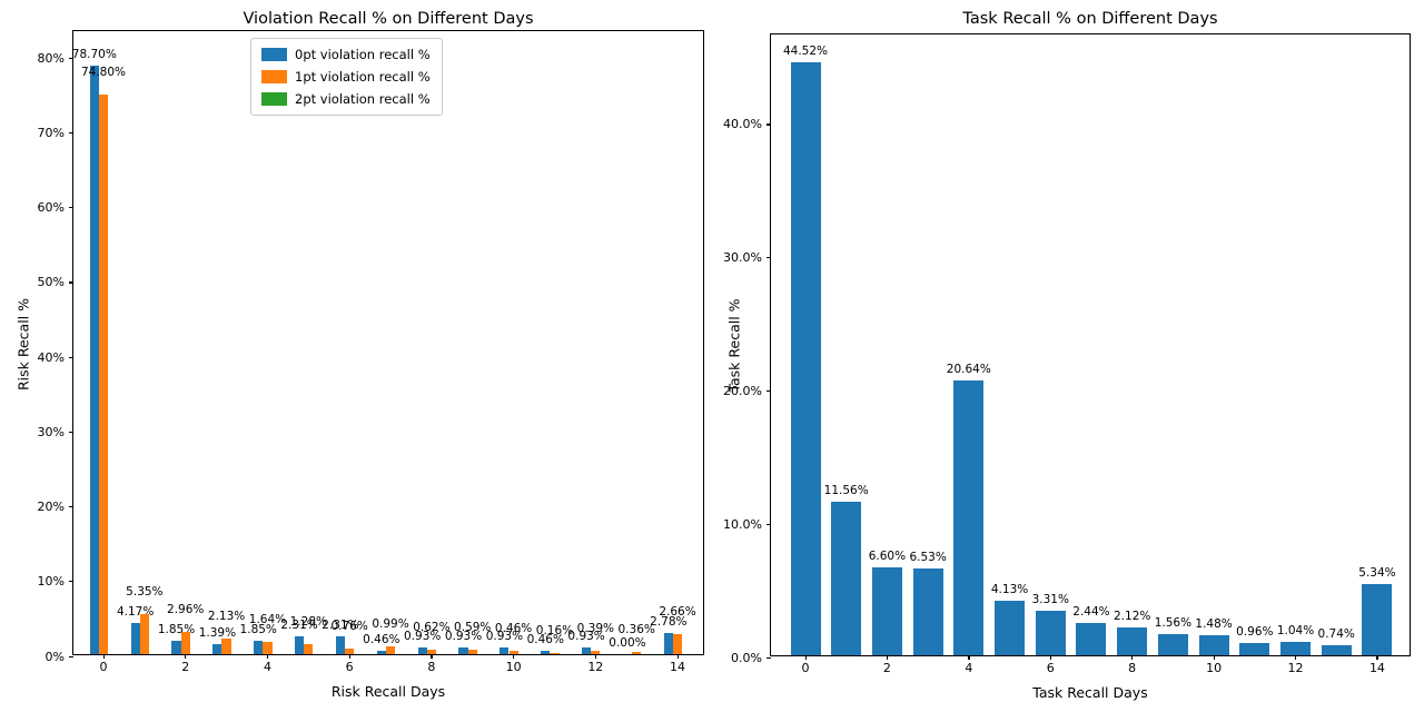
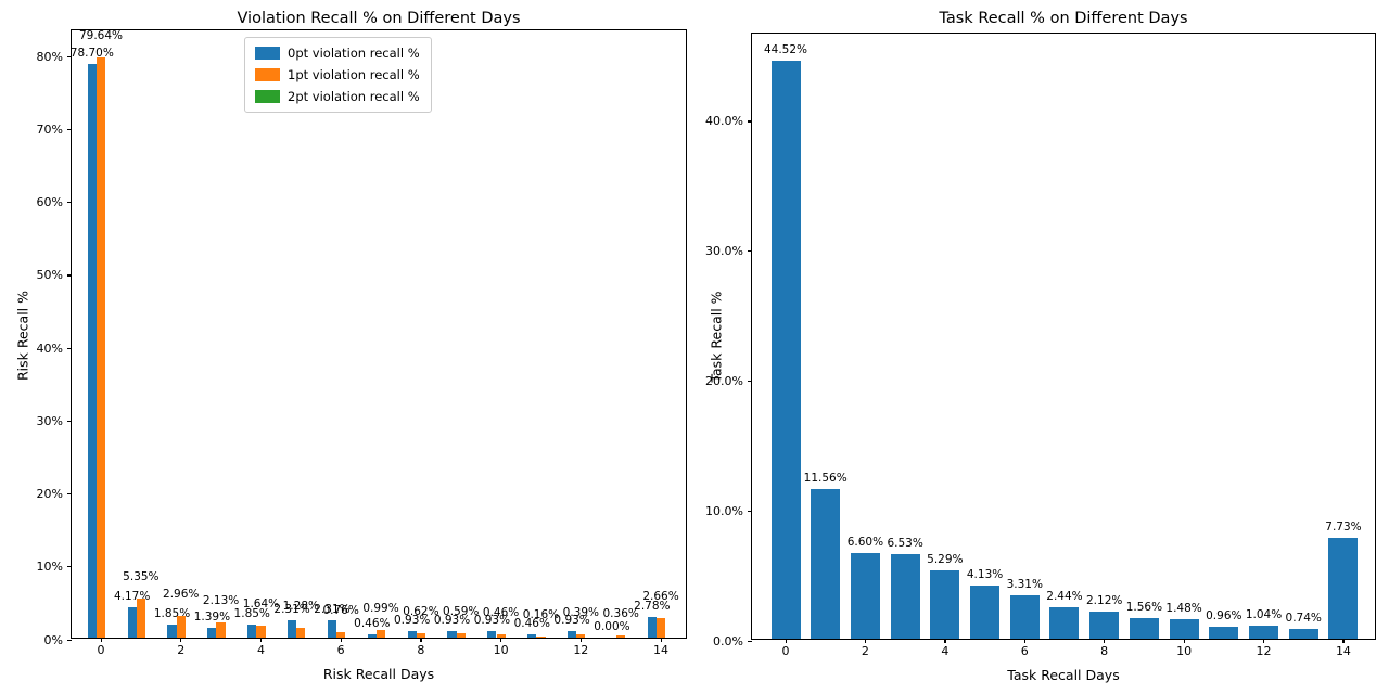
Violation Recall % on Different Days/1pt violation recall %/0: 74.80% -> 79.64%
Task Recall % on Different Days/4: 20.64% -> 5.29%
Task Recall % on Different Days/14: 5.34% -> 7.73%
